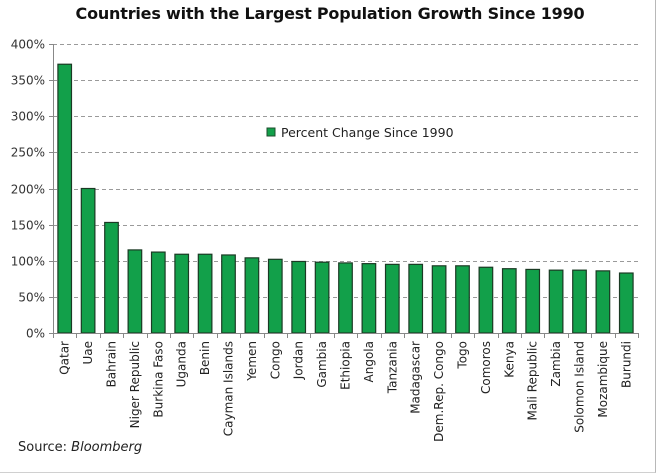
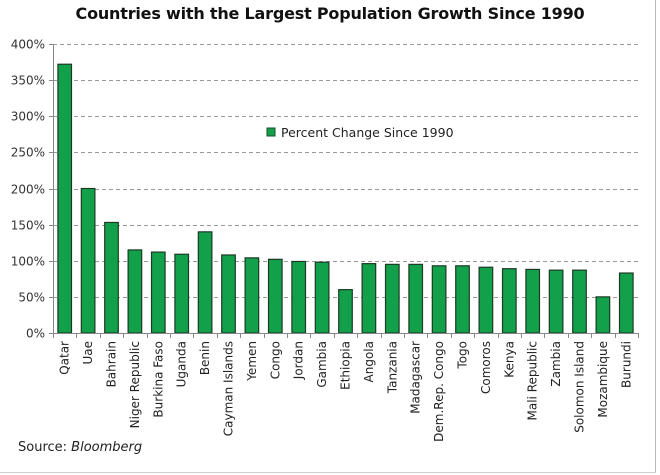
Benin: 110% -> 140%
Ethiopia: 100% -> 60%
Mozambique: 90% -> 50%
